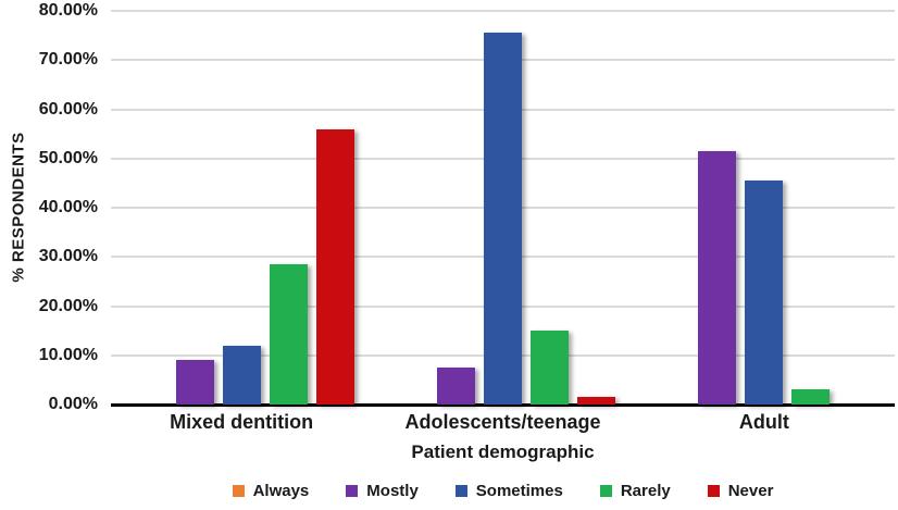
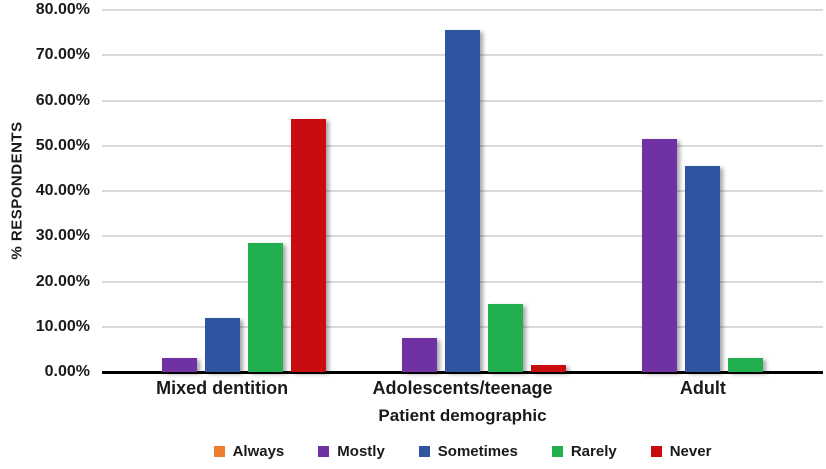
Mostly/Mixed dentition: 9% -> 3%
